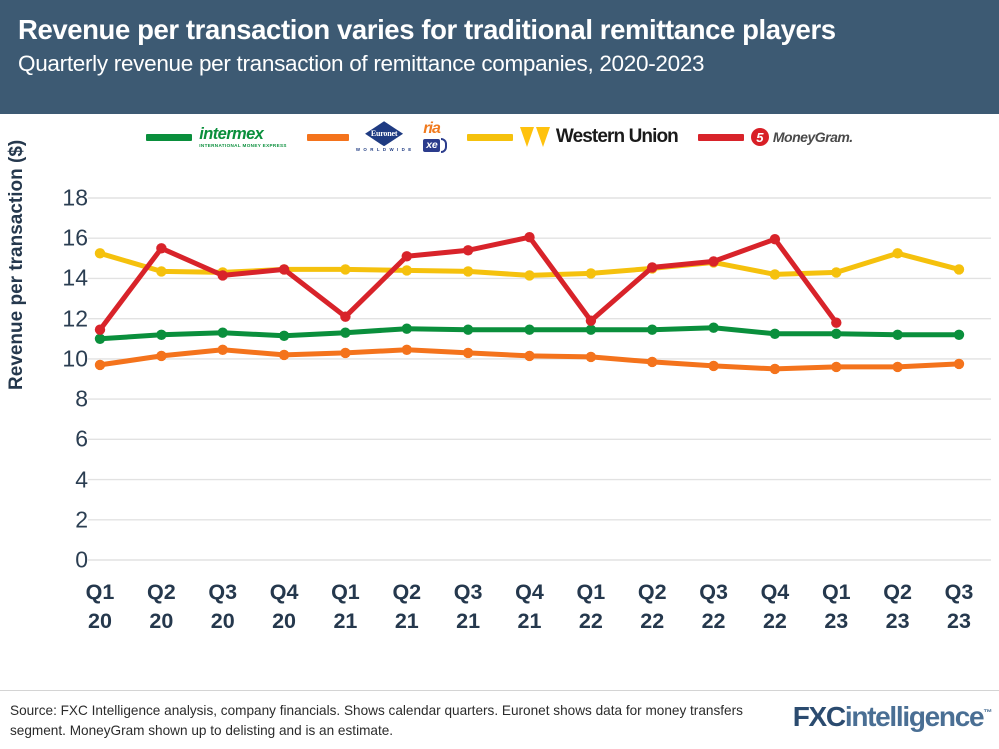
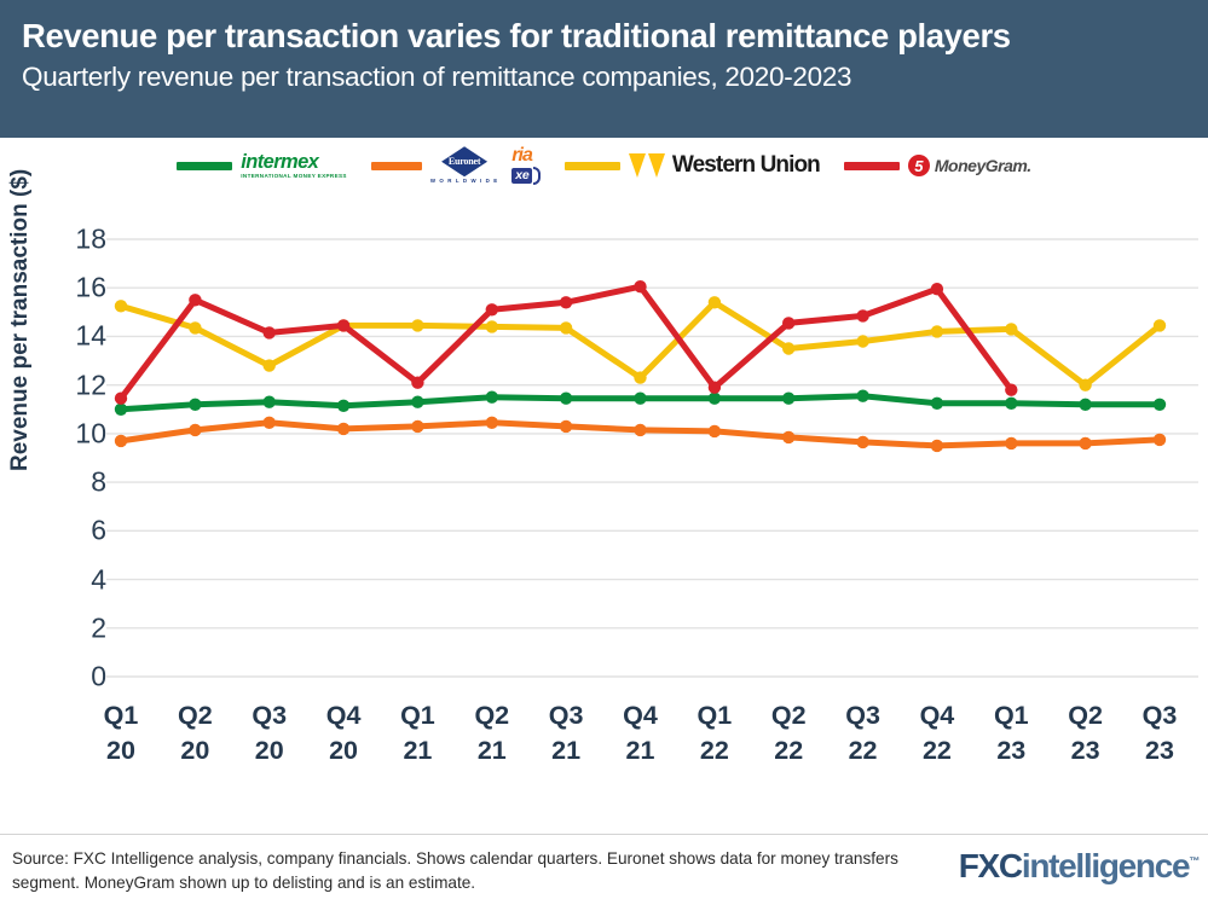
Western Union/Q3 20: 14.3 -> 12.8
Western Union/Q4 21: 14.2 -> 12.3
Western Union/Q1 22: 14.2 -> 15.4
Western Union/Q2 22: 14.5 -> 13.5
Western Union/Q3 22: 14.8 -> 13.8
Western Union/Q2 23: 15.2 -> 12.0
